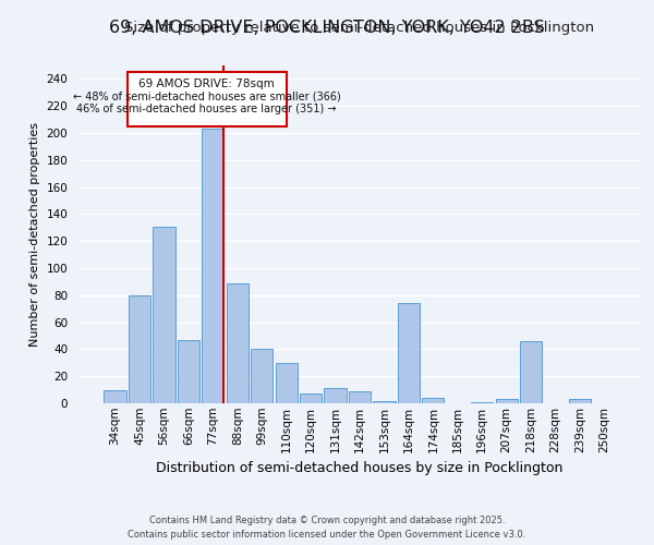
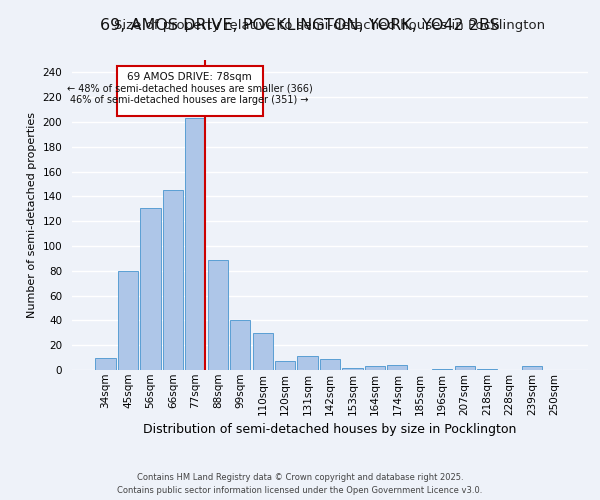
66sqm: 47 -> 145
164sqm: 74 -> 3
218sqm: 46 -> 1
